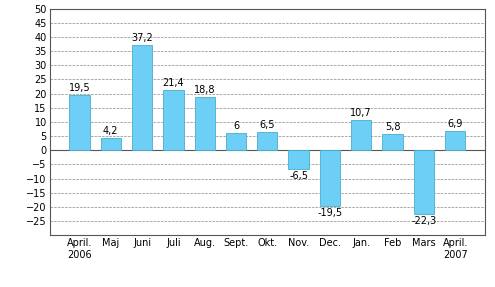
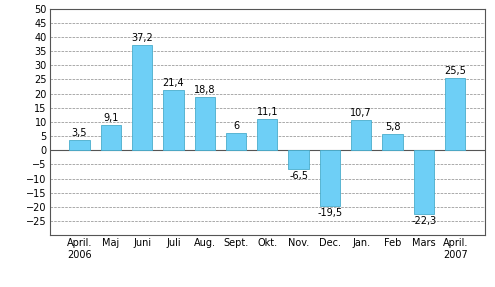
April. 2006: 19,5 -> 3,5
Maj: 4,2 -> 9,1
Okt.: 6,5 -> 11,1
April. 2007: 6,9 -> 25,5
